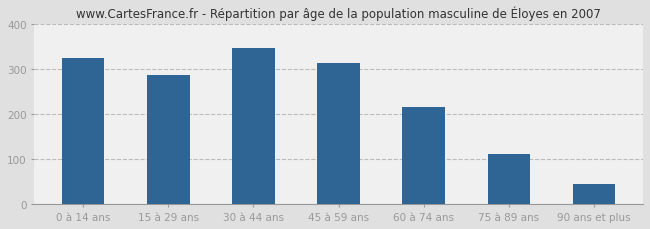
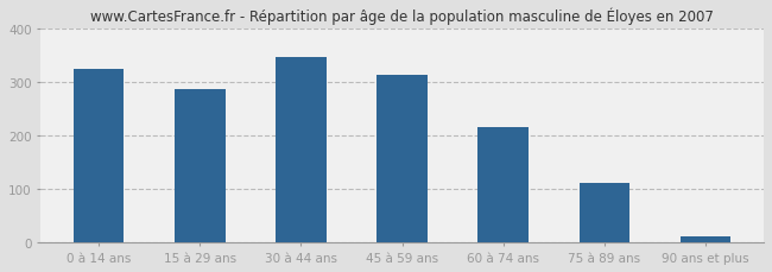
90 ans et plus: 45 -> 12
